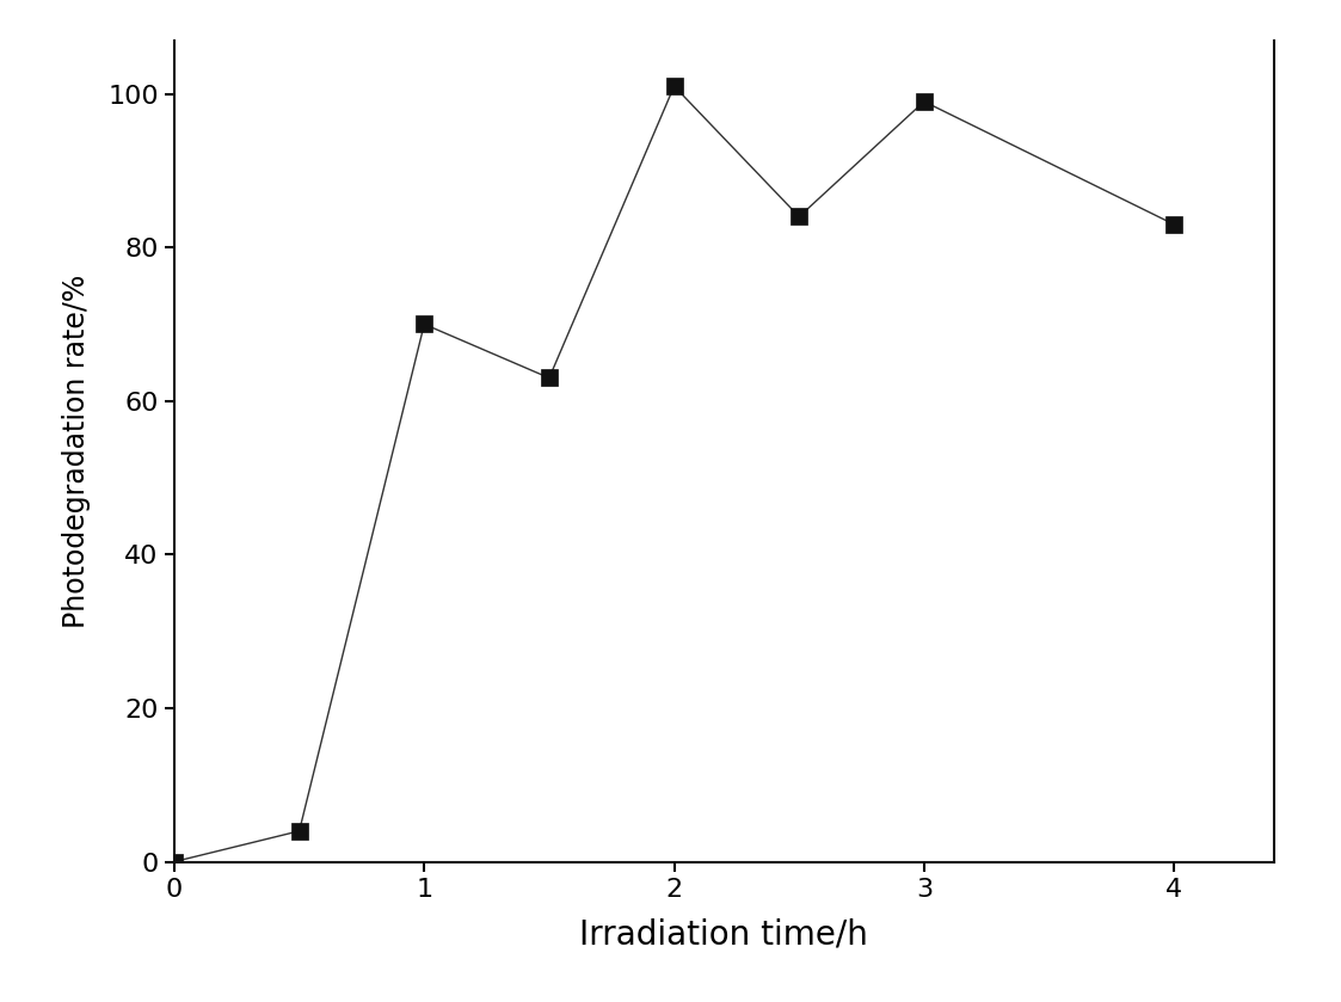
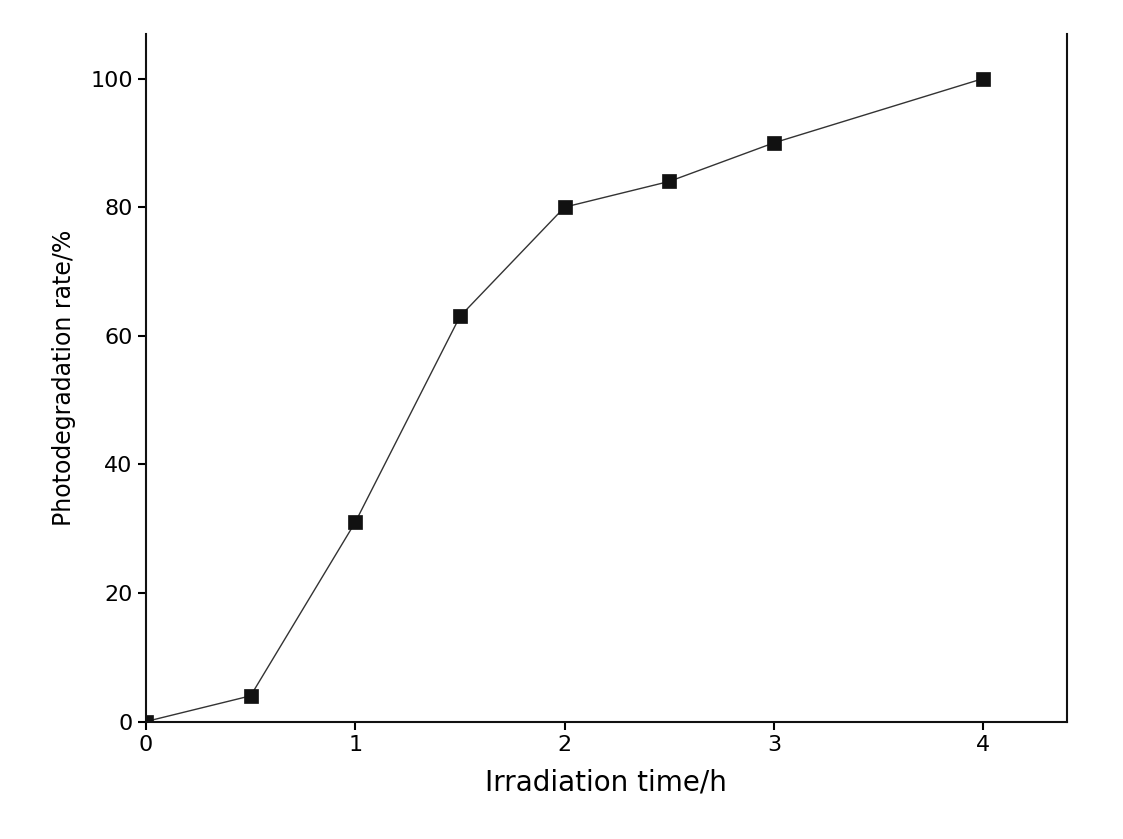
1: 70 -> 31
2: 101 -> 80
3: 99 -> 90
4: 83 -> 100
